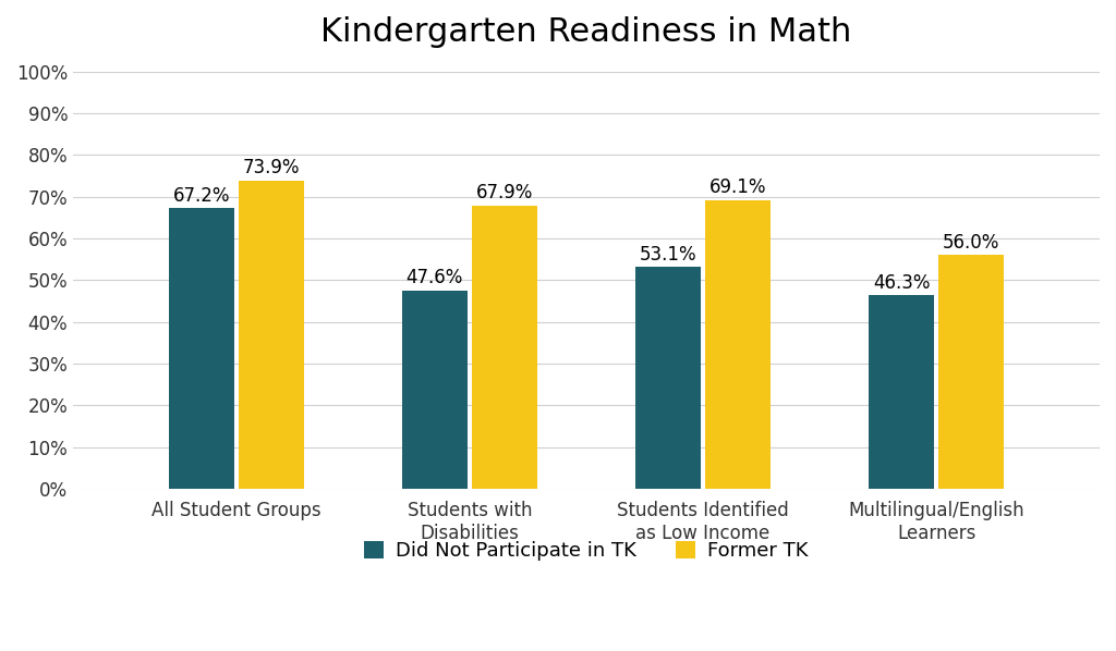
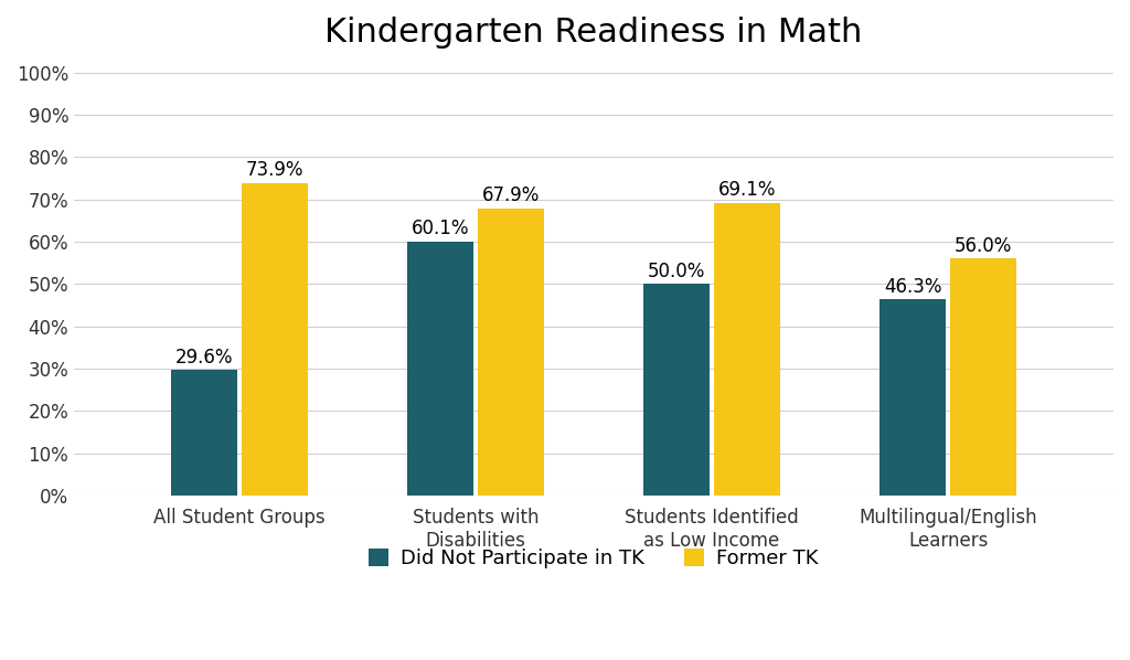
Did Not Participate in TK/All Student Groups: 67.2% -> 29.6%
Did Not Participate in TK/Students with Disabilities: 47.6% -> 60.1%
Did Not Participate in TK/Students Identified as Low Income: 53.1% -> 50.0%
